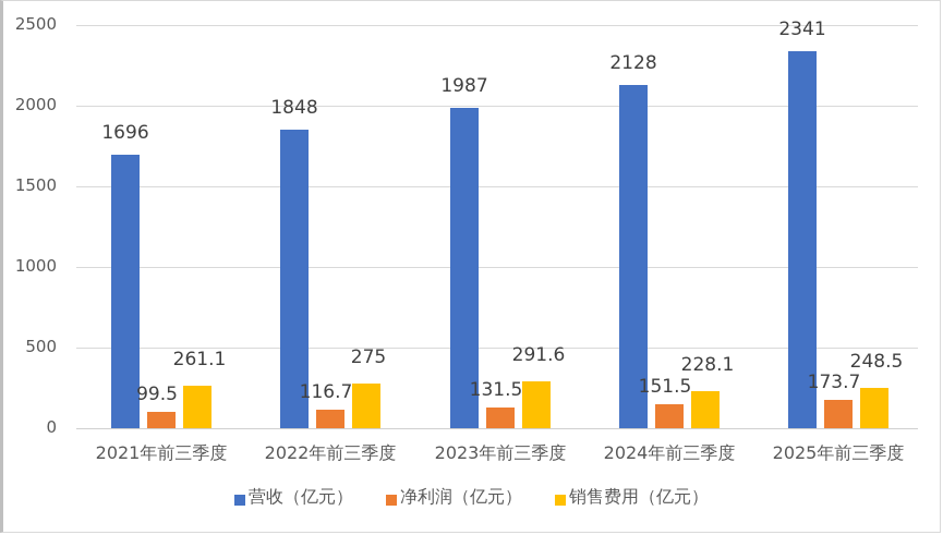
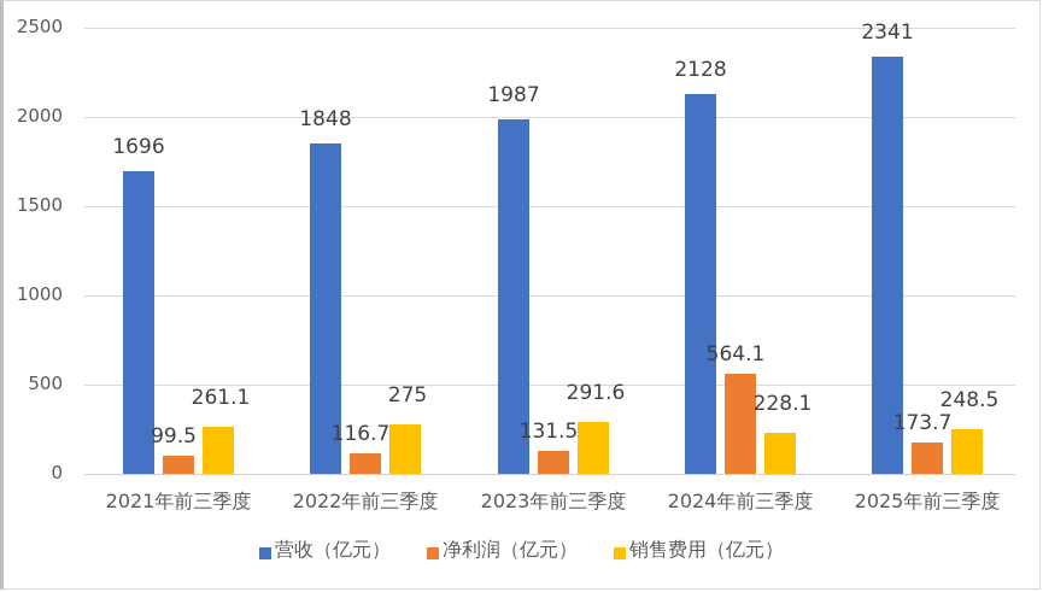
净利润（亿元）/2024年前三季度: 151.5 -> 564.1
